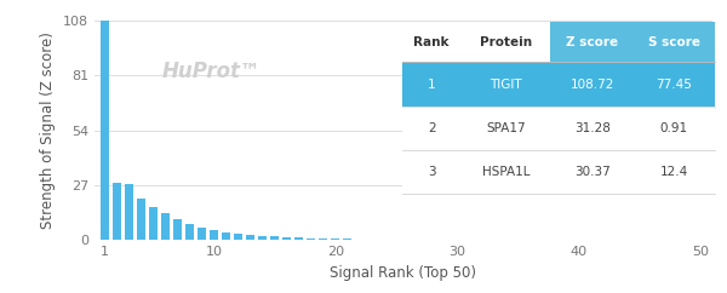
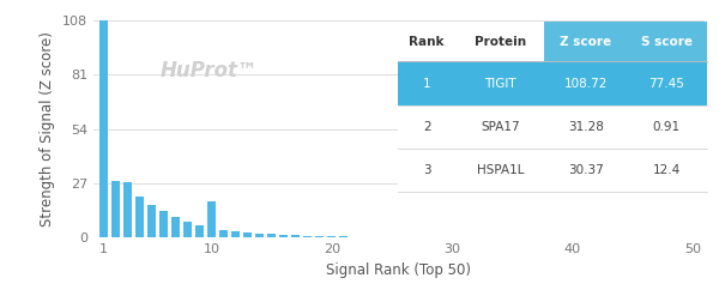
10: 5 -> 18
